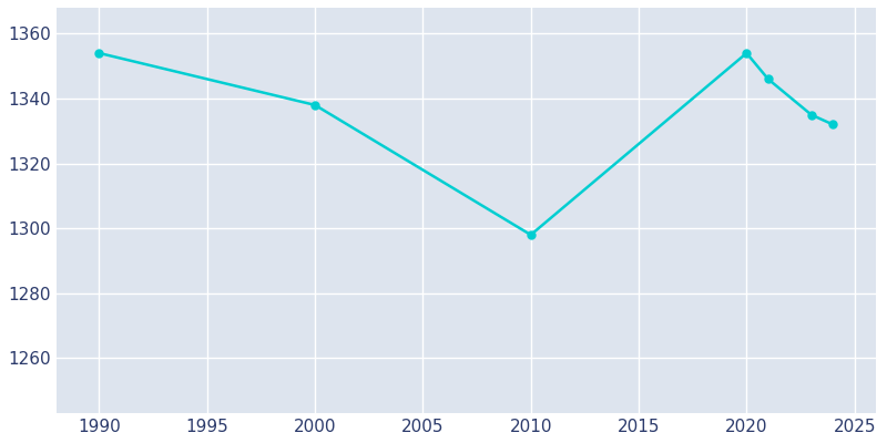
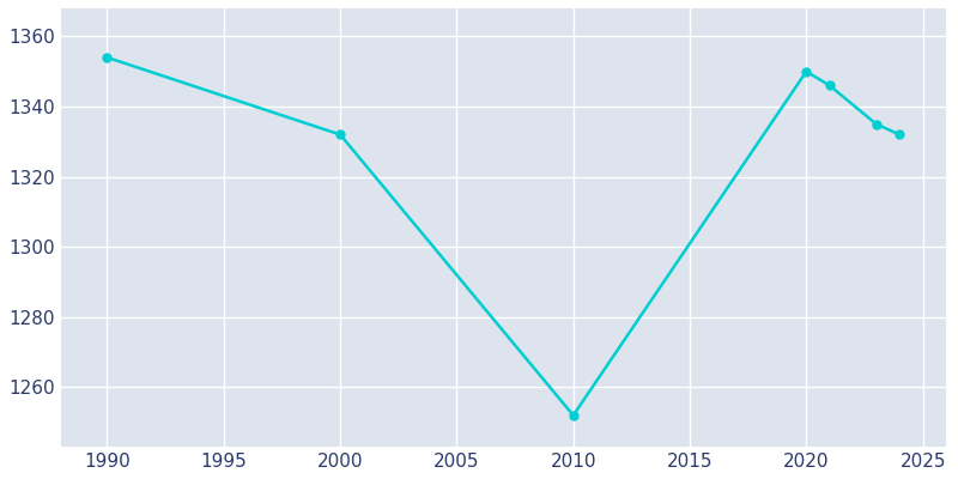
2000: 1338 -> 1332
2010: 1298 -> 1252
2020: 1354 -> 1350
